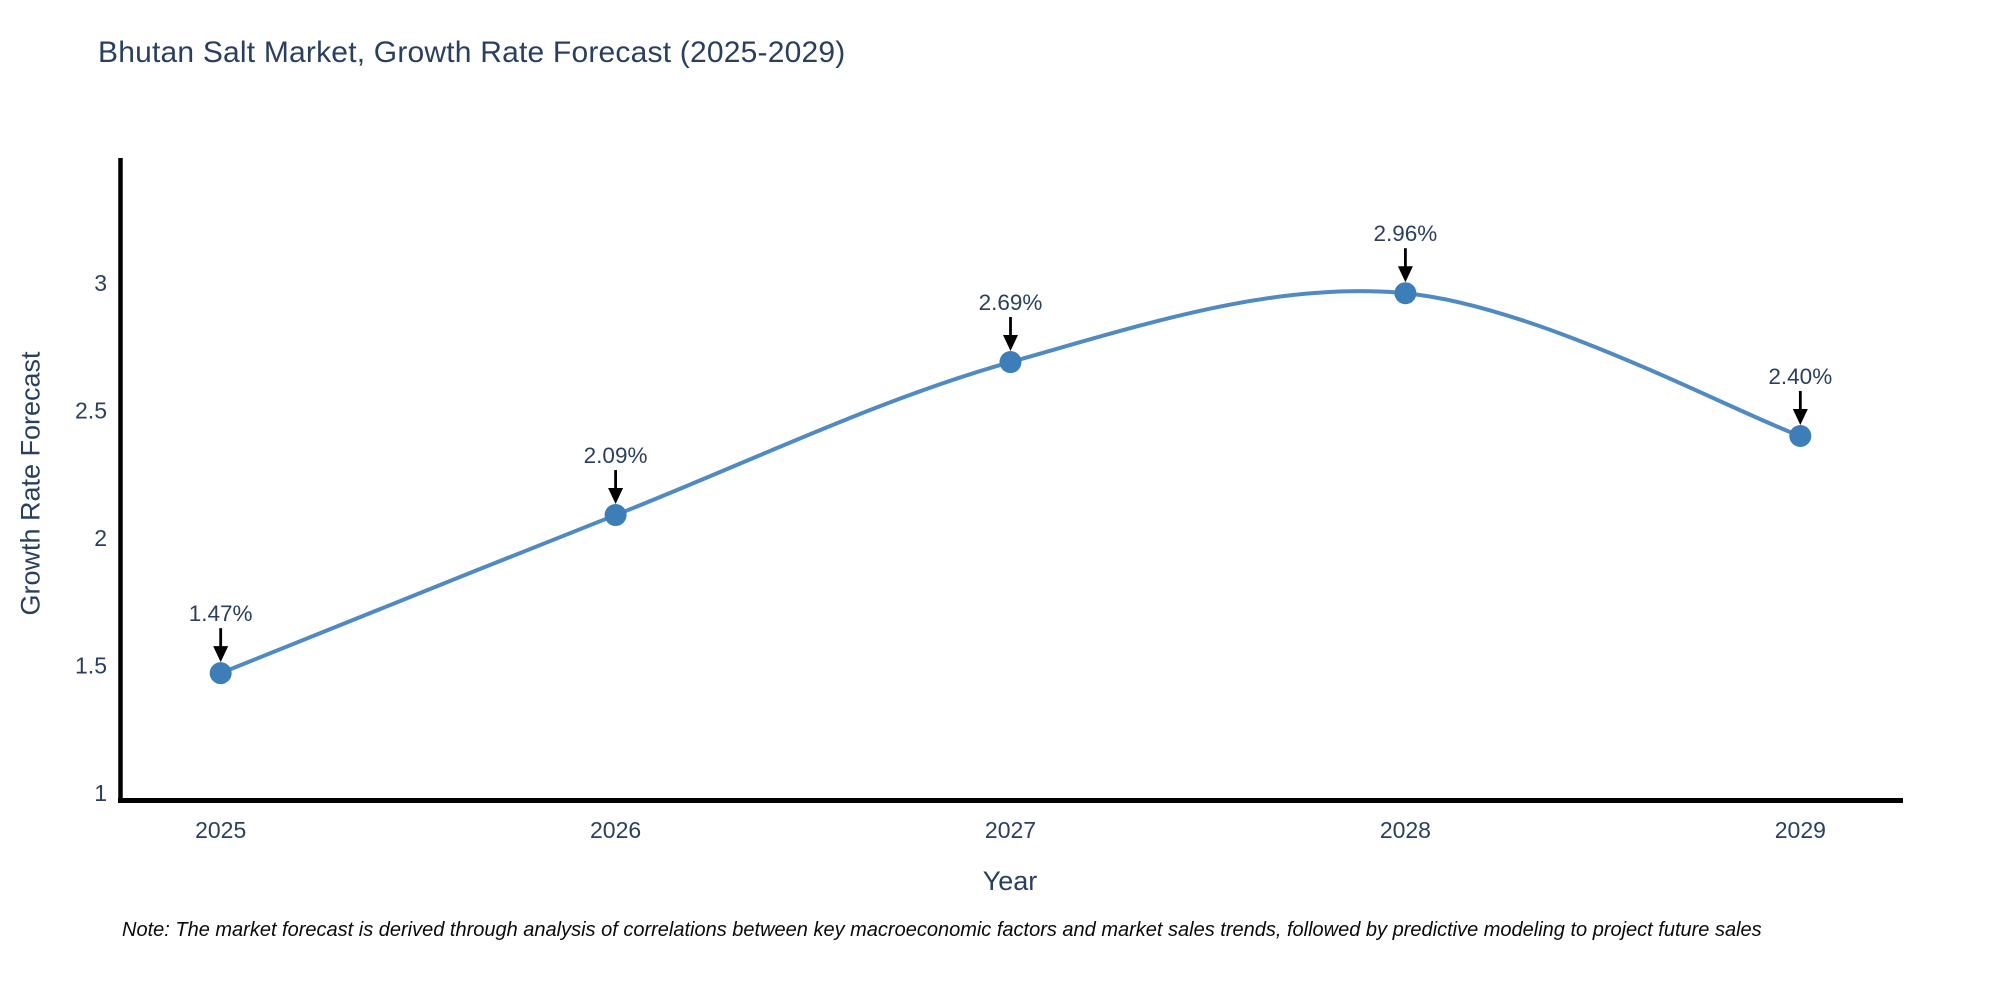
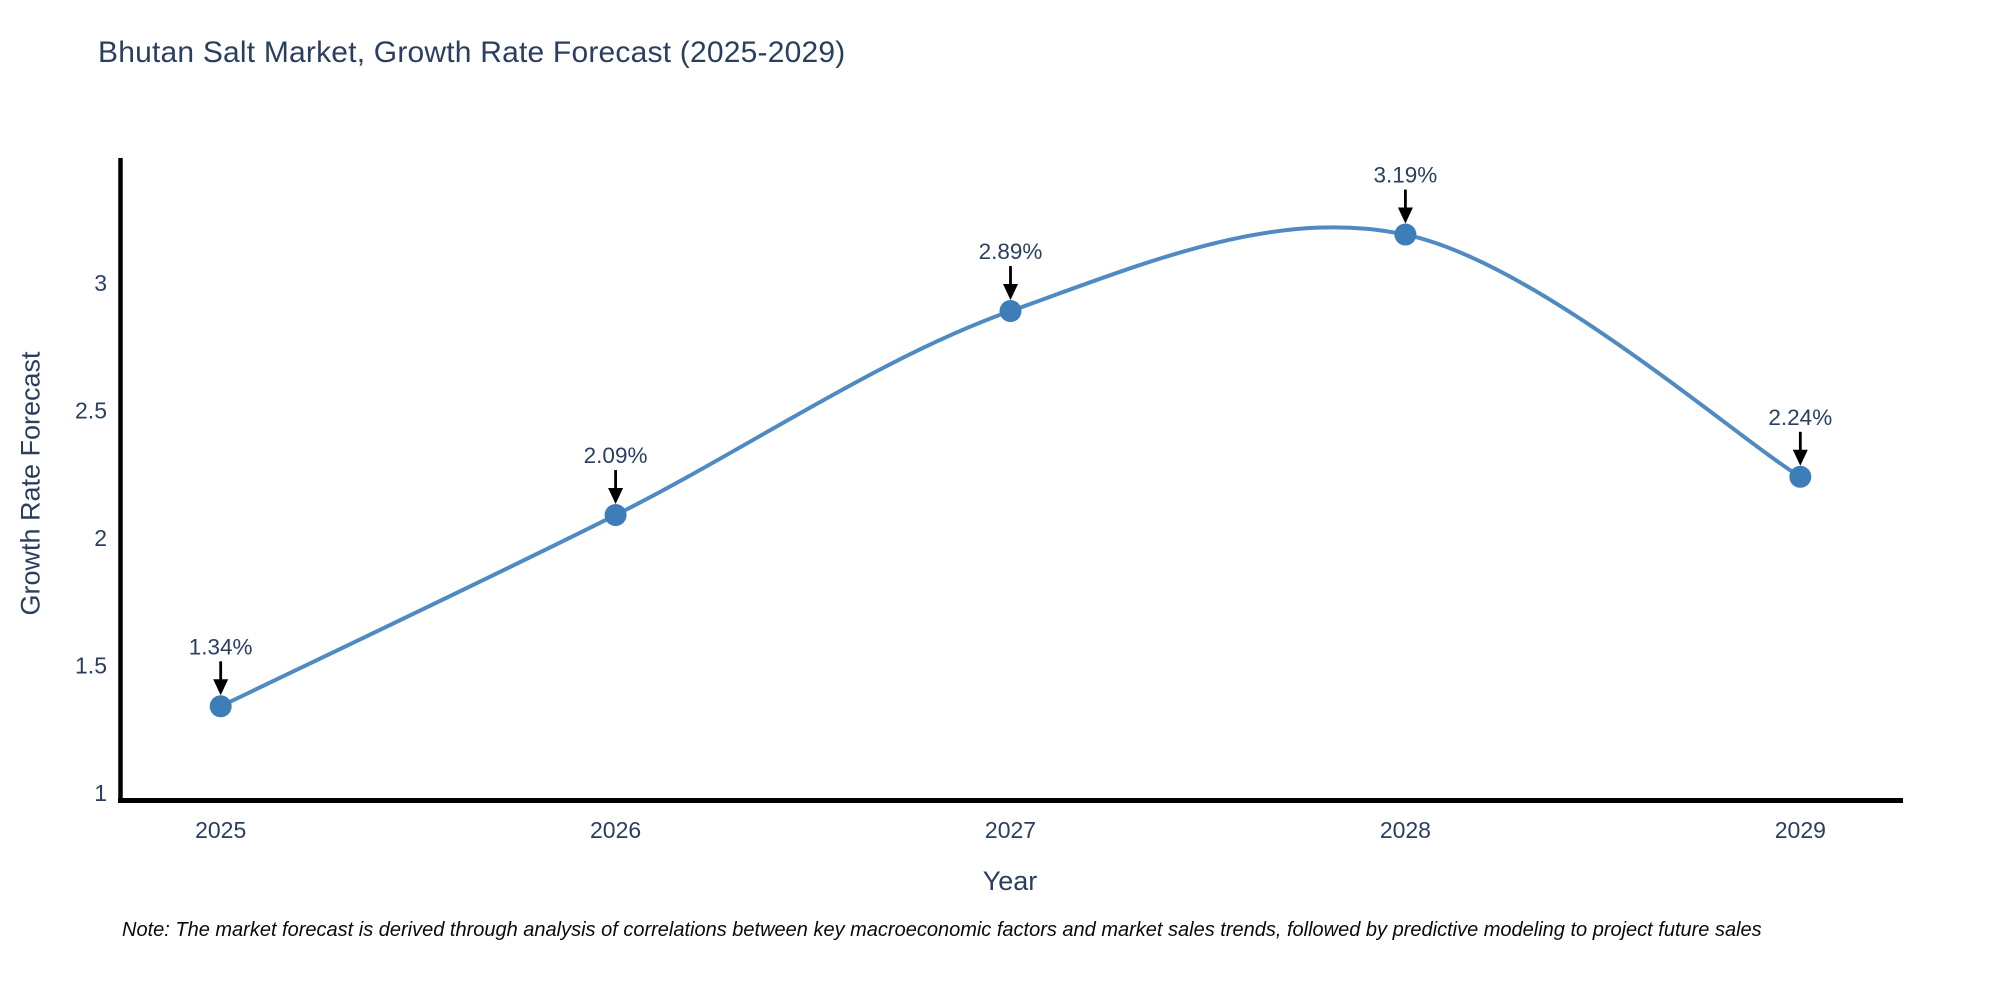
2025: 1.47% -> 1.34%
2027: 2.69% -> 2.89%
2028: 2.96% -> 3.19%
2029: 2.40% -> 2.24%
